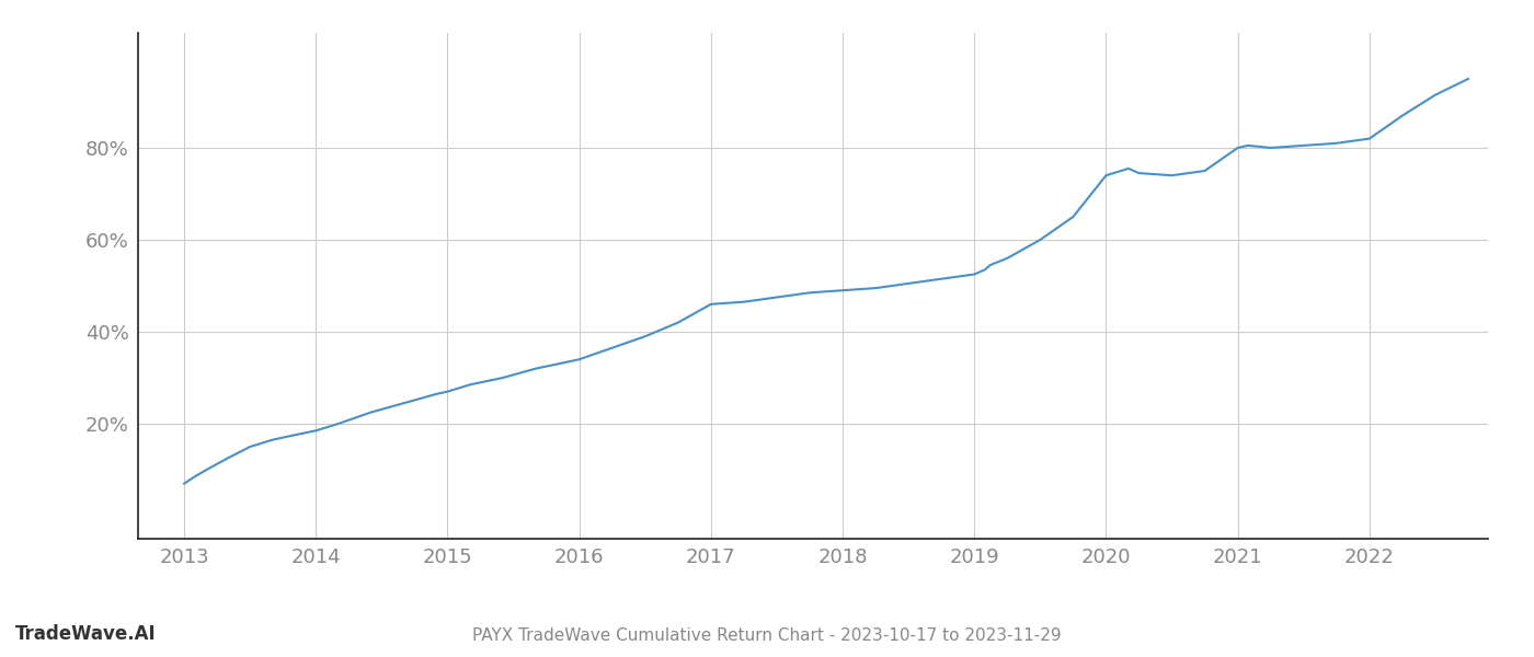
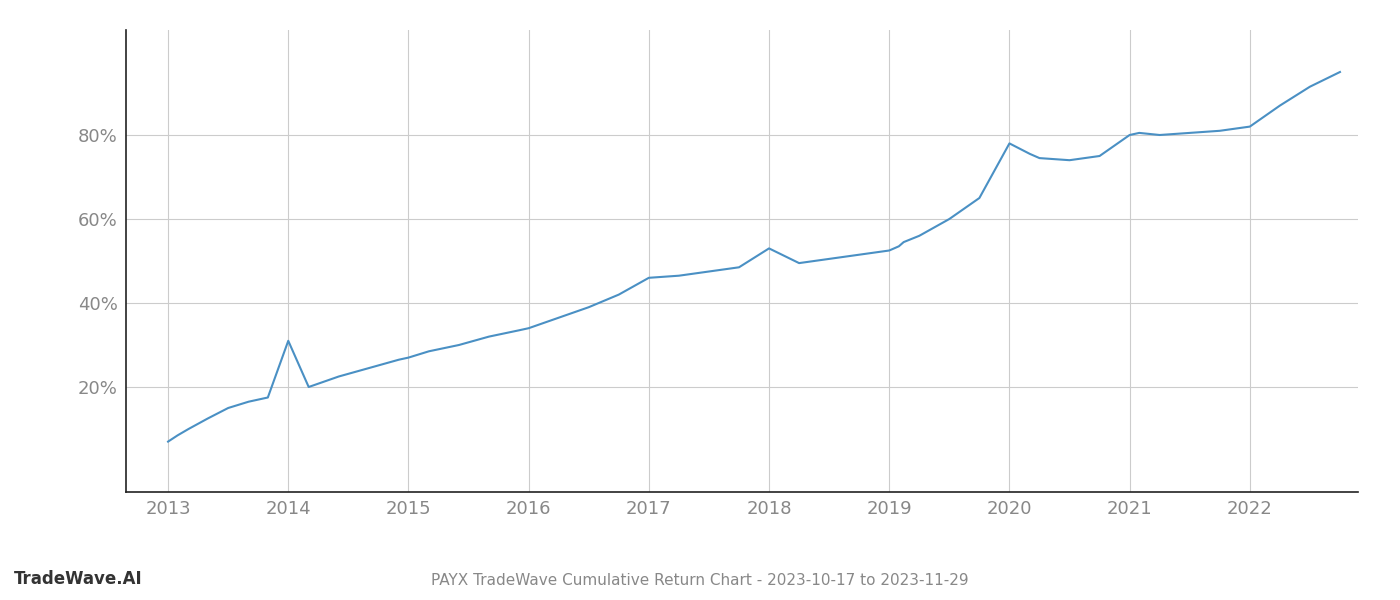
2014: 18.5% -> 31.0%
2018: 49.0% -> 53.0%
2020: 74.0% -> 78.0%
